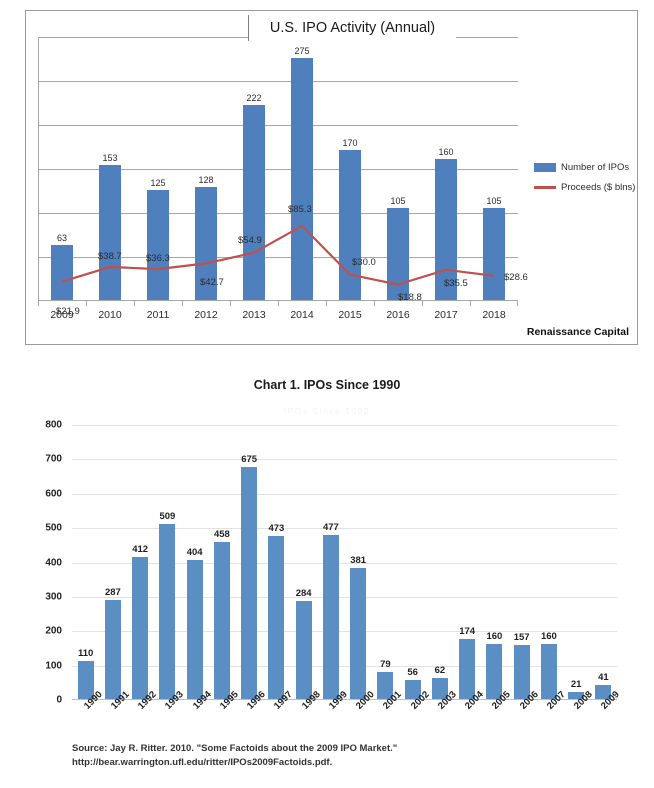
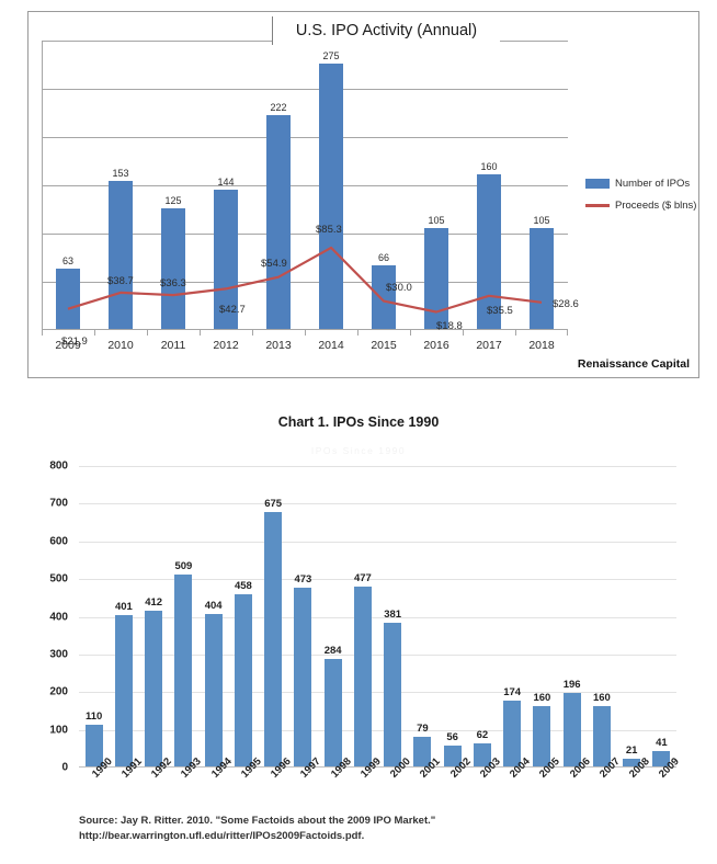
U.S. IPO Activity (Annual)/Number of IPOs/2012: 128 -> 144
U.S. IPO Activity (Annual)/Number of IPOs/2015: 170 -> 66
Chart 1. IPOs Since 1990/1991: 287 -> 401
Chart 1. IPOs Since 1990/2006: 157 -> 196
